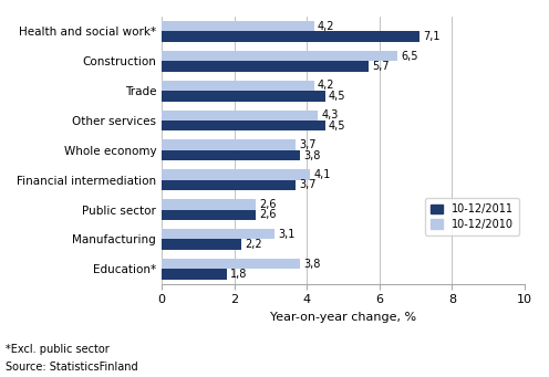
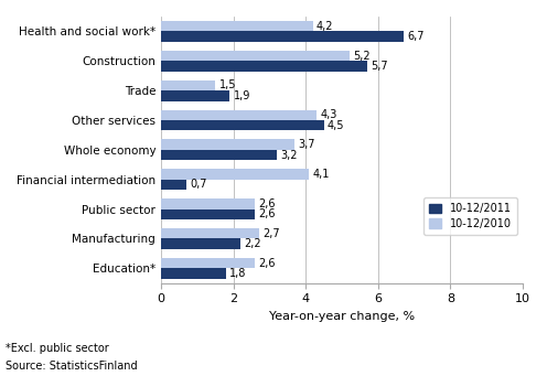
10-12/2011/Health and social work*: 7,1 -> 6,7
10-12/2010/Construction: 6,5 -> 5,2
10-12/2010/Trade: 4,2 -> 1,5
10-12/2011/Trade: 4,5 -> 1,9
10-12/2011/Whole economy: 3,8 -> 3,2
10-12/2011/Financial intermediation: 3,7 -> 0,7
10-12/2010/Manufacturing: 3,1 -> 2,7
10-12/2010/Education*: 3,8 -> 2,6
